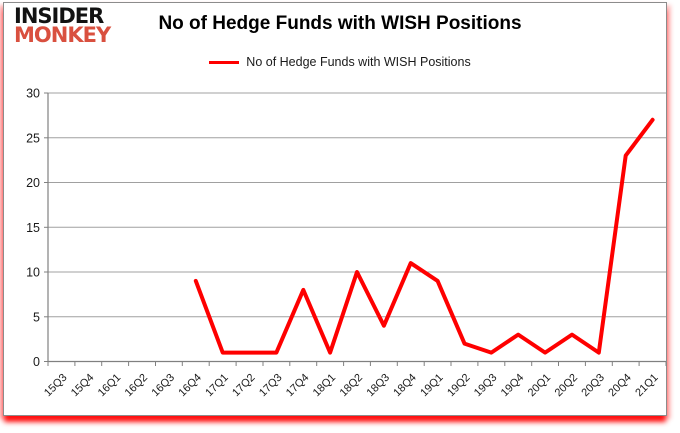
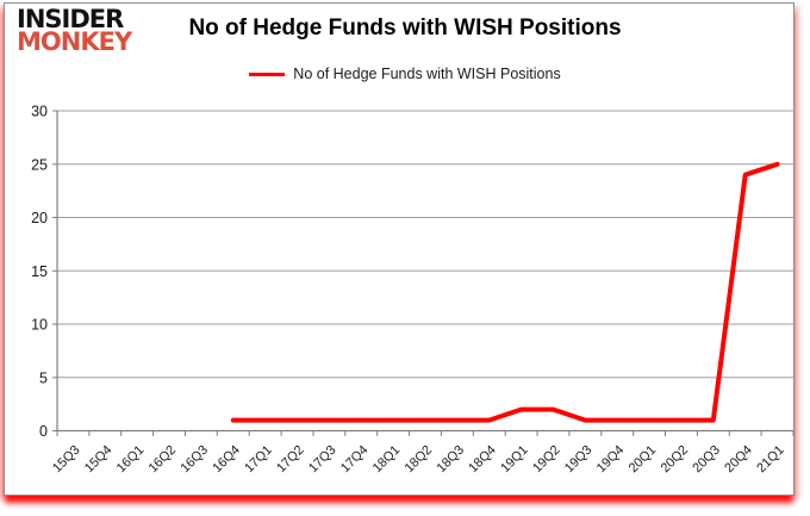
16Q4: 9 -> 1
17Q4: 8 -> 1
18Q2: 10 -> 1
18Q3: 4 -> 1
18Q4: 11 -> 1
19Q1: 9 -> 2
19Q4: 3 -> 1
20Q2: 3 -> 1
20Q4: 23 -> 24
21Q1: 27 -> 25
